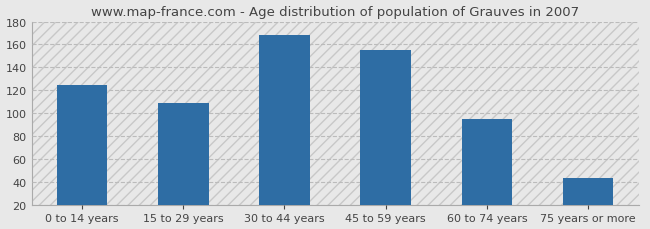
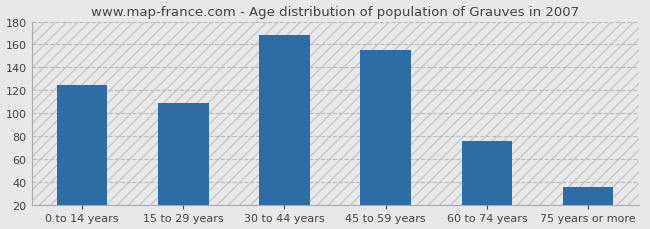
60 to 74 years: 95 -> 76
75 years or more: 44 -> 36
